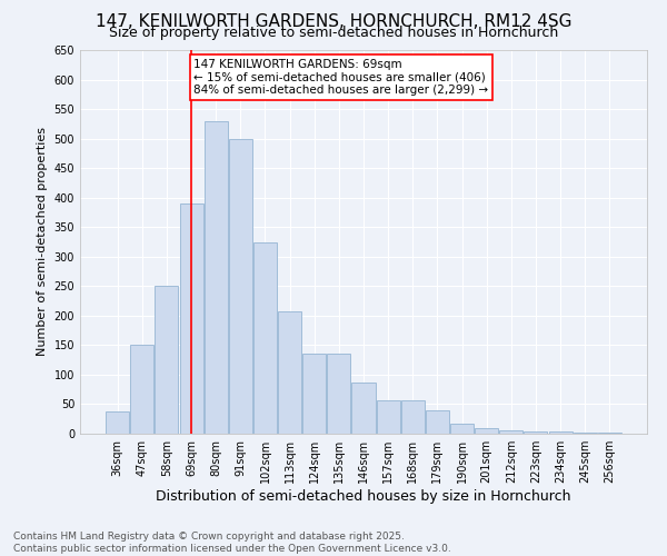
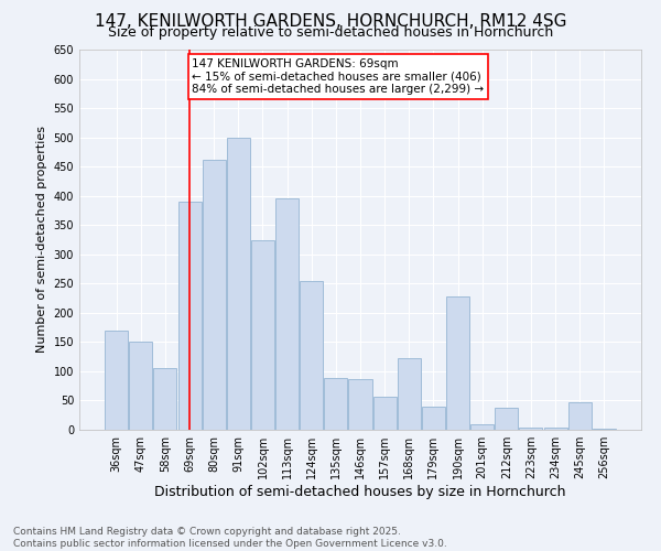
36sqm: 38 -> 170
58sqm: 250 -> 106
80sqm: 530 -> 462
113sqm: 207 -> 396
124sqm: 135 -> 254
135sqm: 135 -> 88
168sqm: 57 -> 122
190sqm: 17 -> 228
212sqm: 5 -> 38
245sqm: 2 -> 48
